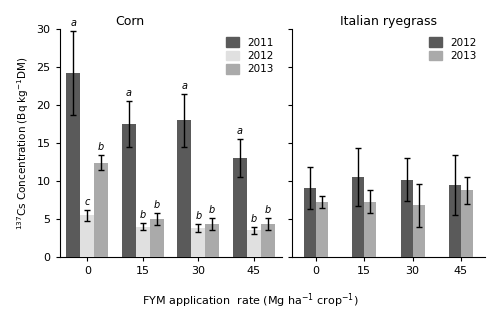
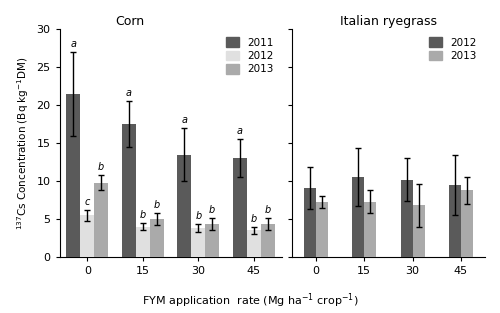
Corn/2011/0: 24.2 -> 21.5
Corn/2013/0: 12.4 -> 9.8
Corn/2011/30: 18.0 -> 13.5
